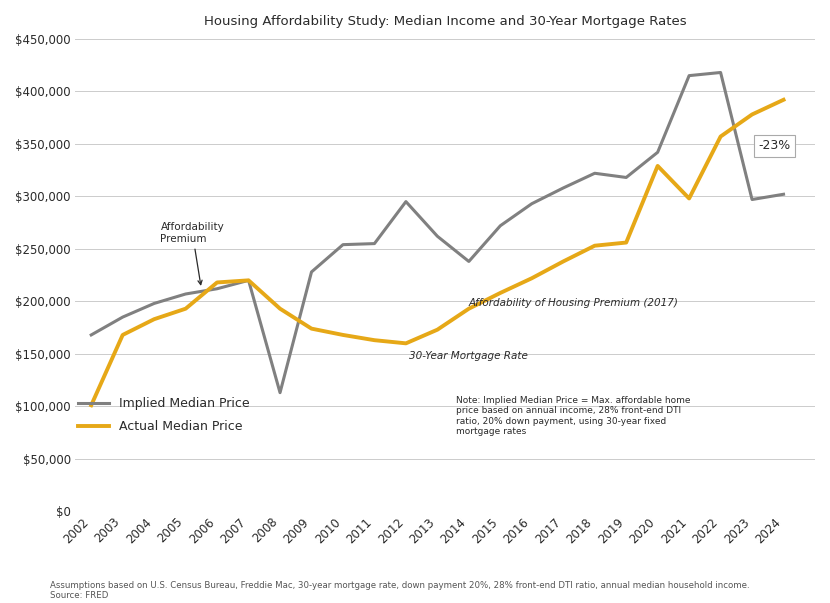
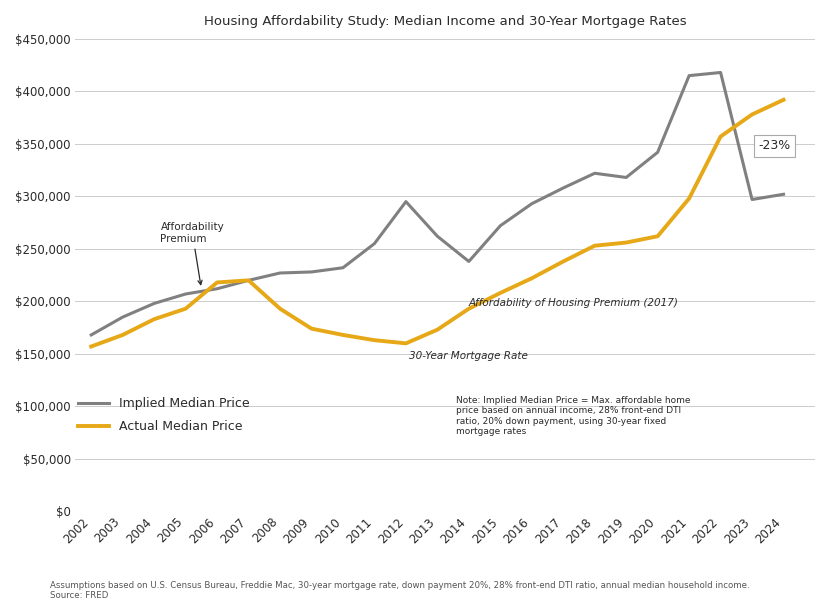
Actual Median Price/2002: $101,000 -> $157,000
Implied Median Price/2008: $113,000 -> $227,000
Implied Median Price/2010: $254,000 -> $232,000
Actual Median Price/2020: $329,000 -> $262,000
